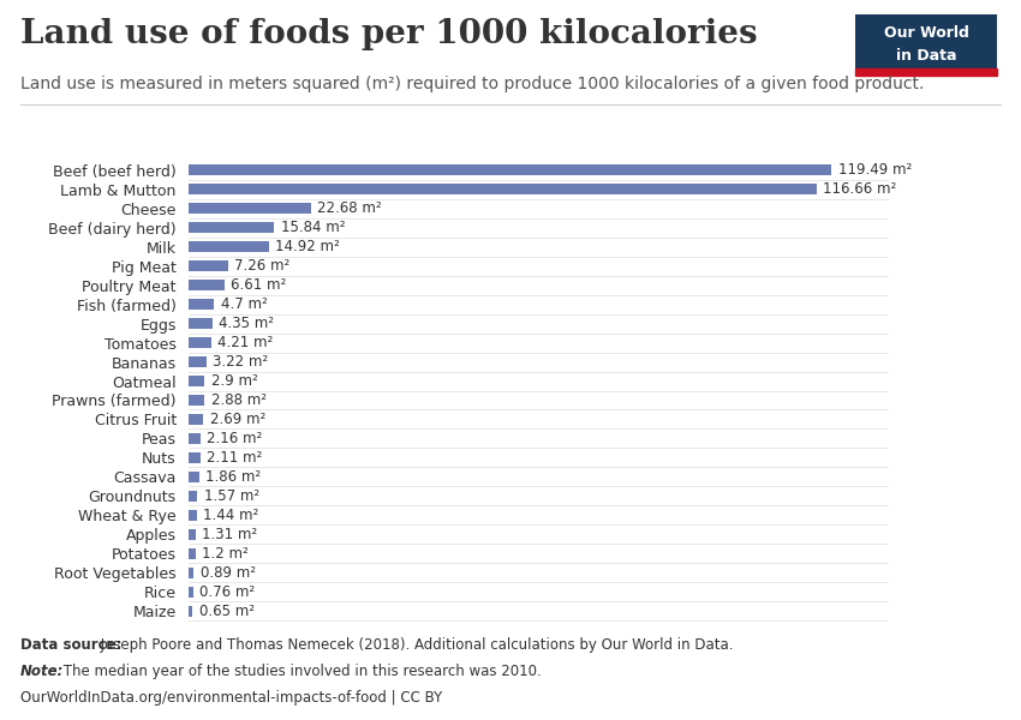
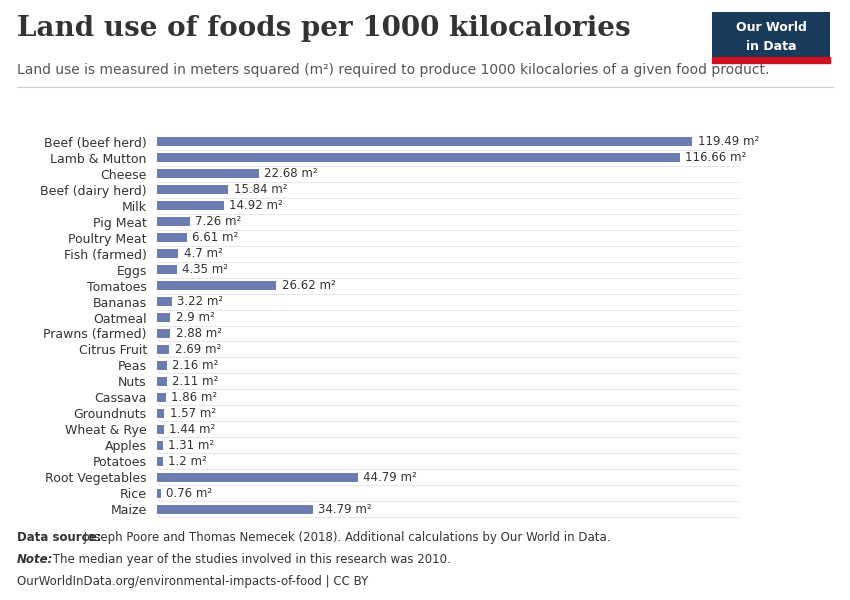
Tomatoes: 4.21 -> 26.62
Root Vegetables: 0.89 -> 44.79
Maize: 0.65 -> 34.79
